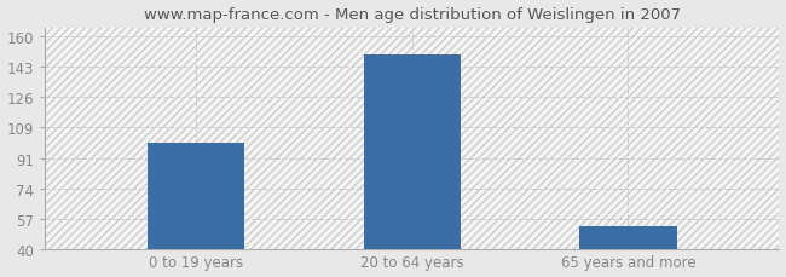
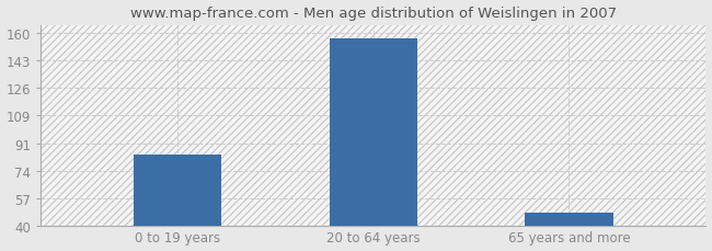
0 to 19 years: 100 -> 84
20 to 64 years: 150 -> 157
65 years and more: 53 -> 48
